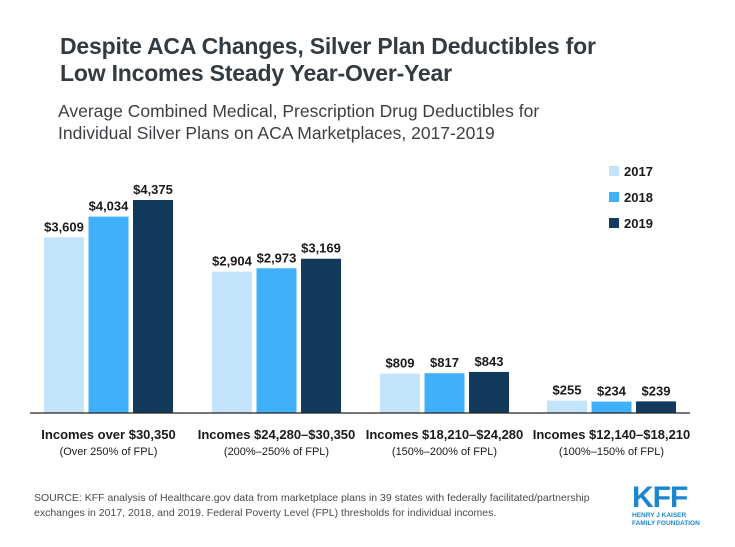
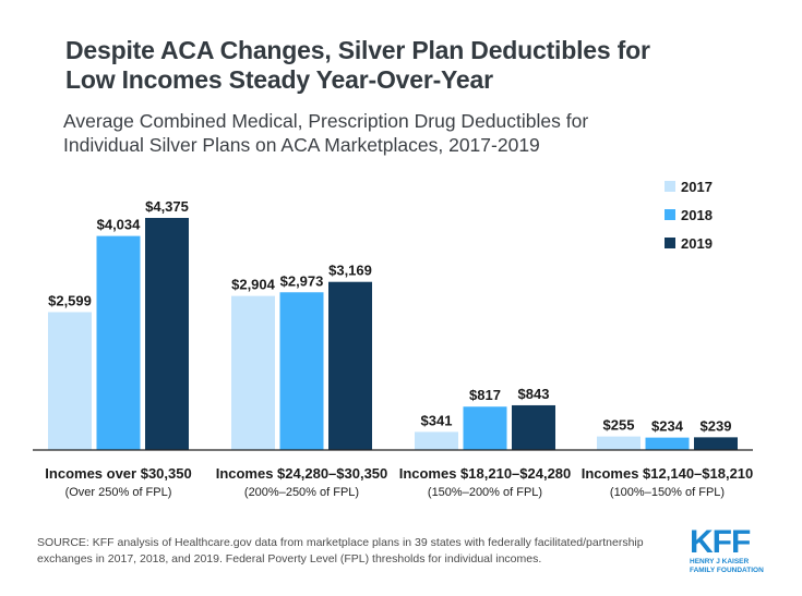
2017/Incomes over $30,350: $3,609 -> $2,599
2017/Incomes $18,210–$24,280: $809 -> $341
